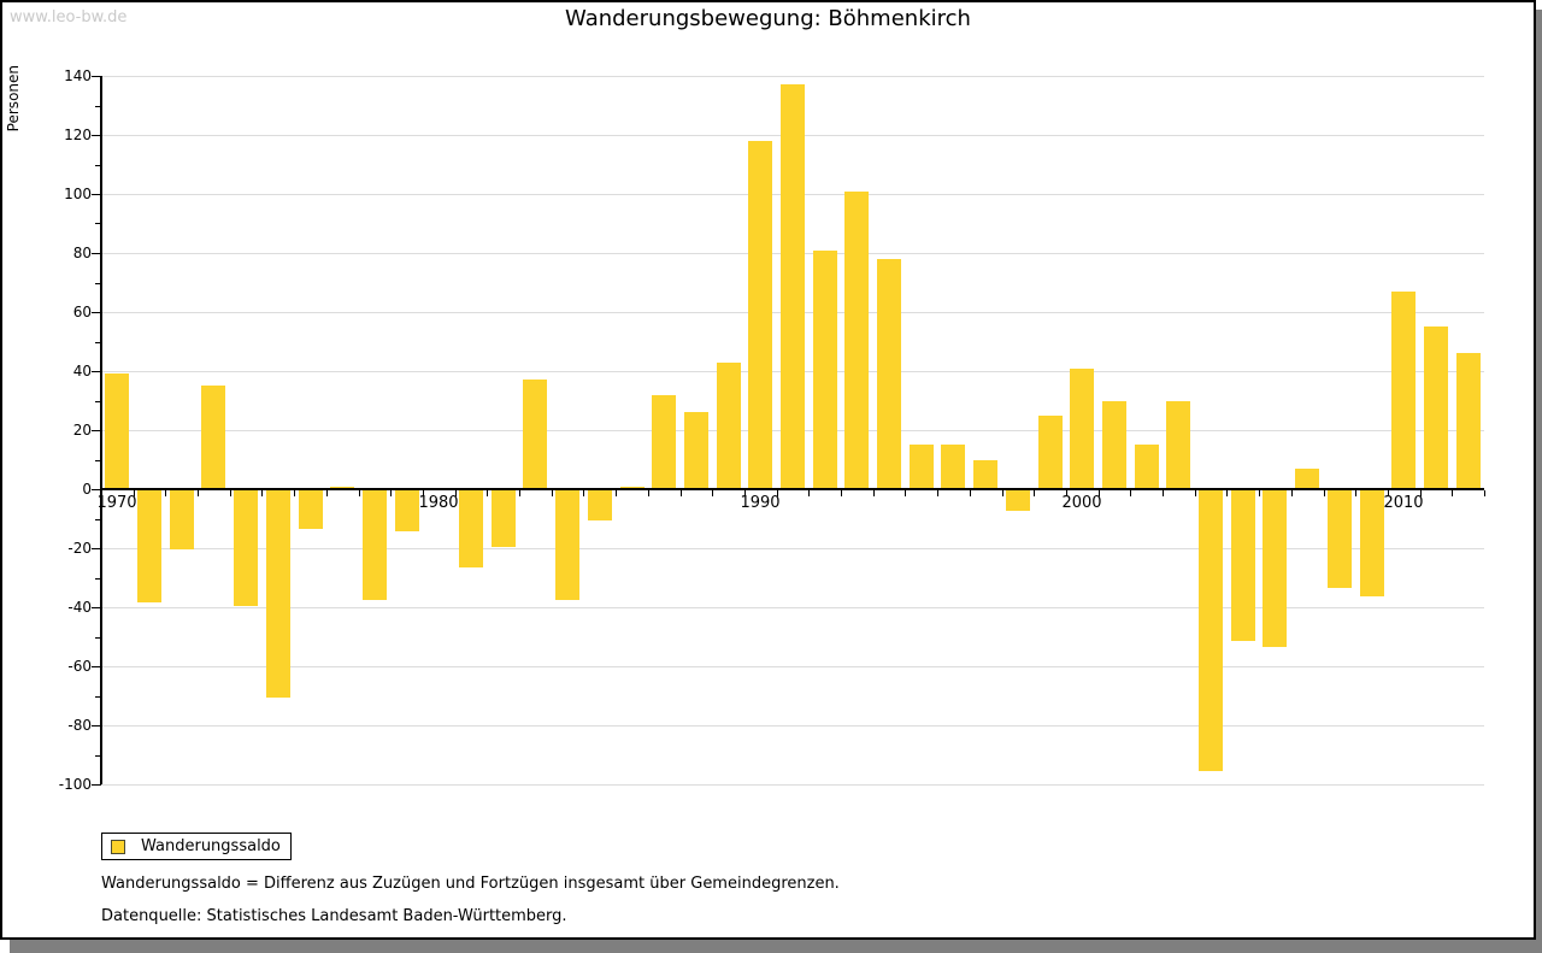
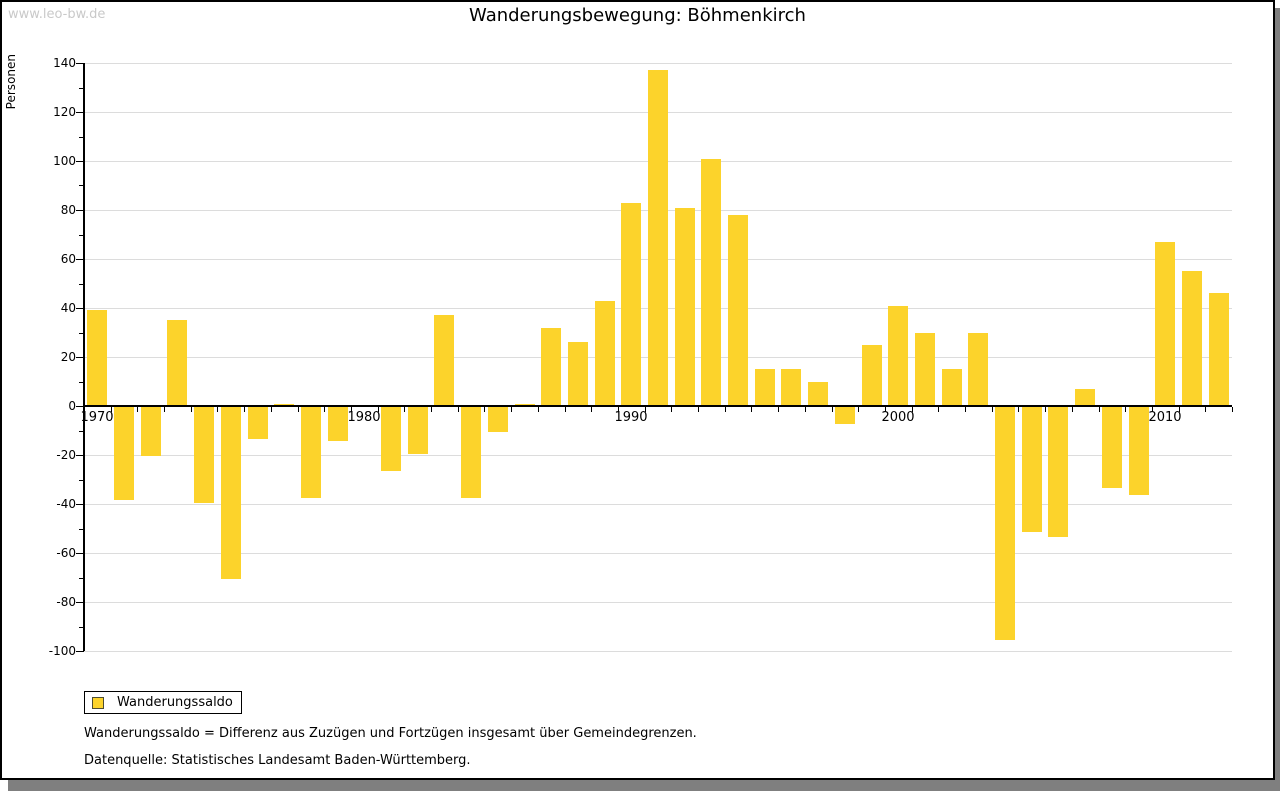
1990: 118 -> 83
